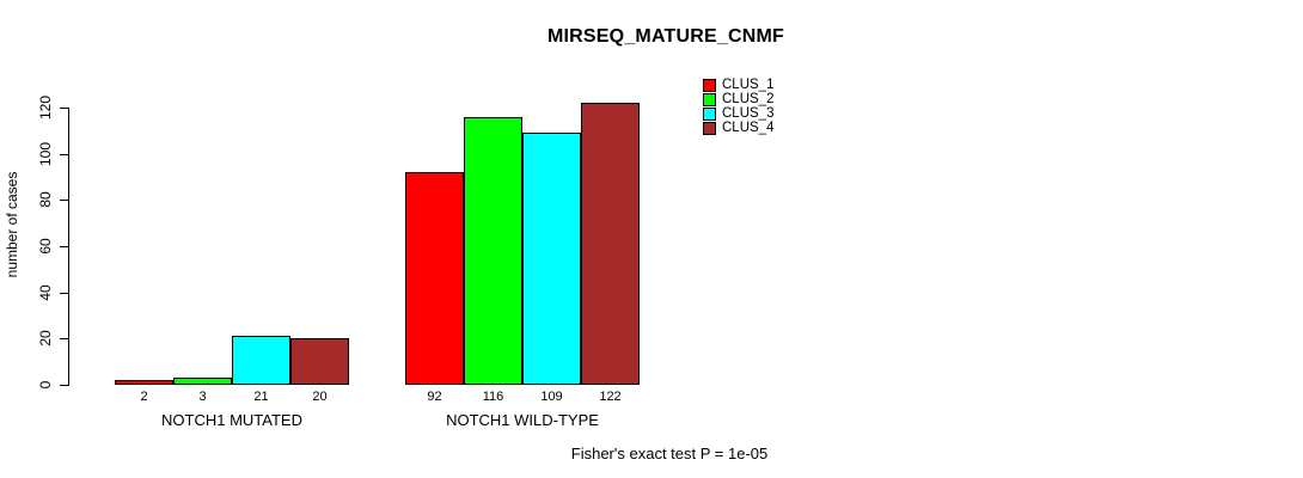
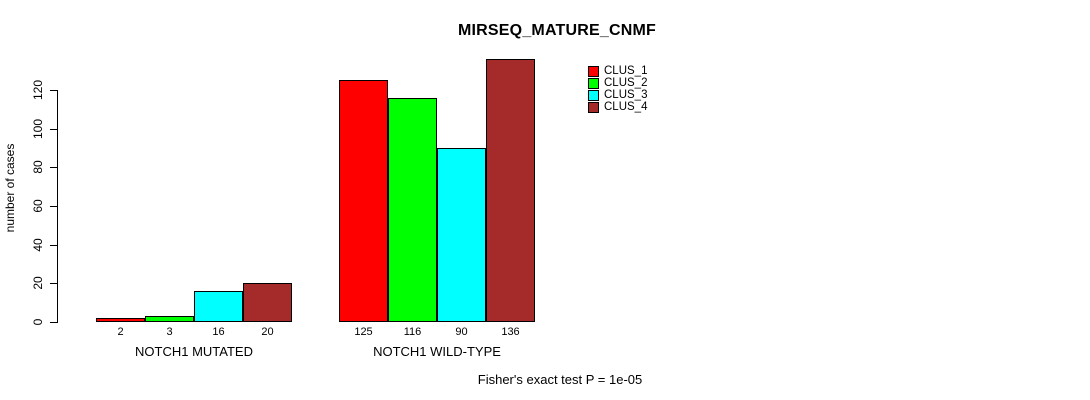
CLUS_3/NOTCH1 MUTATED: 21 -> 16
CLUS_1/NOTCH1 WILD-TYPE: 92 -> 125
CLUS_3/NOTCH1 WILD-TYPE: 109 -> 90
CLUS_4/NOTCH1 WILD-TYPE: 122 -> 136
